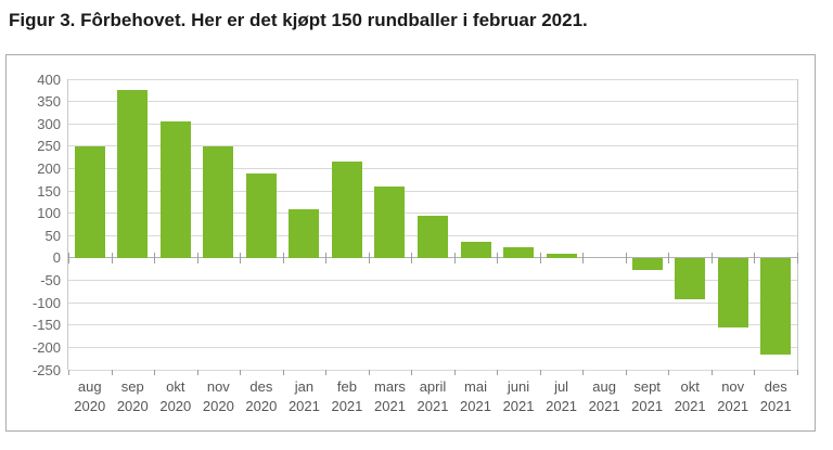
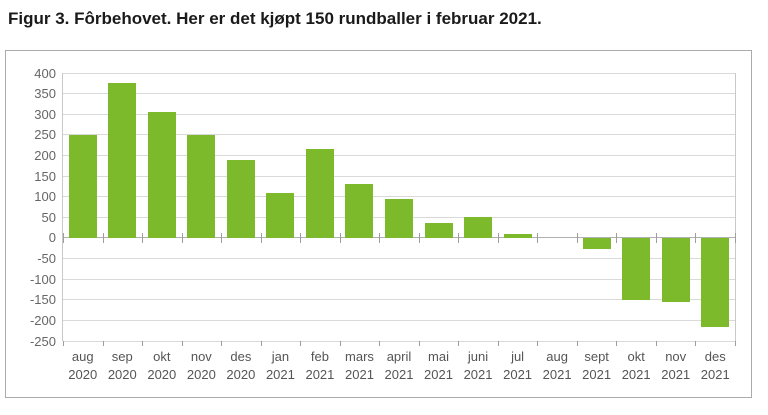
mars 2021: 160 -> 130
juni 2021: 20 -> 50
okt 2021: -90 -> -150
